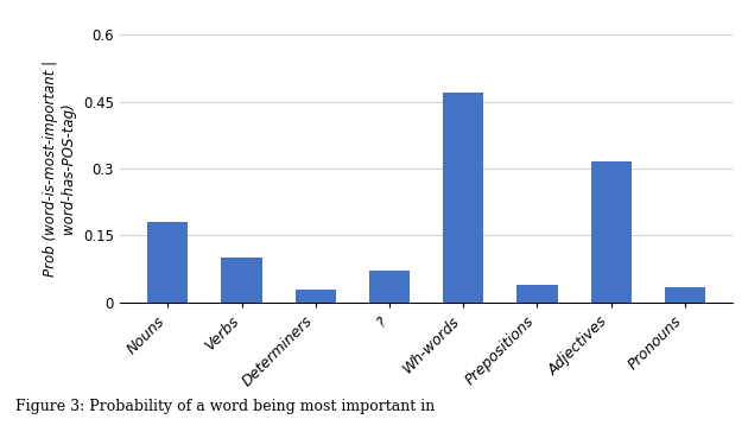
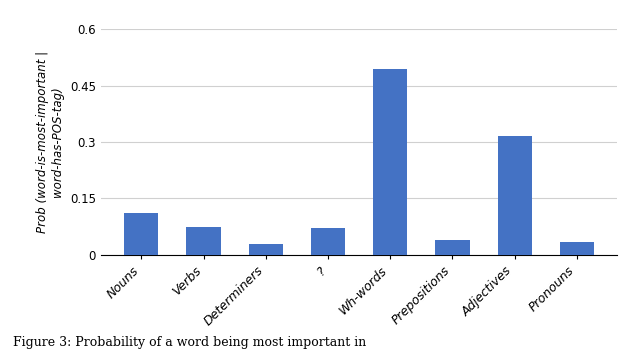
Nouns: 0.180 -> 0.110
Verbs: 0.100 -> 0.075
Wh-words: 0.470 -> 0.495
